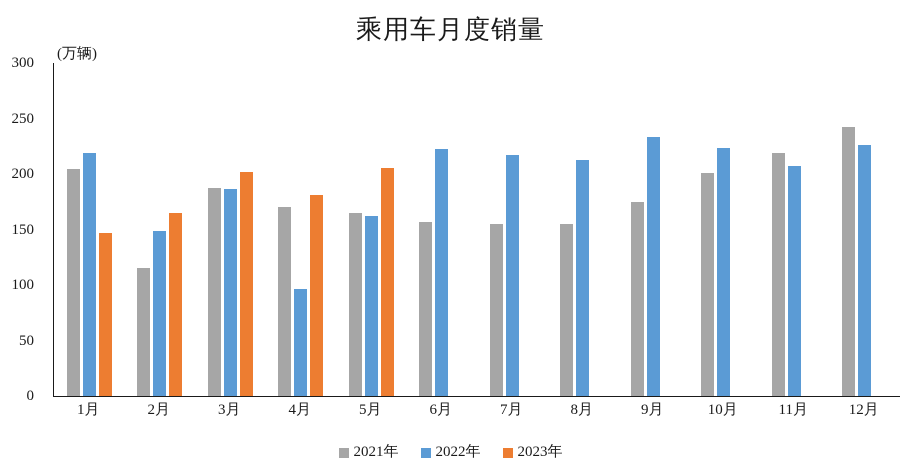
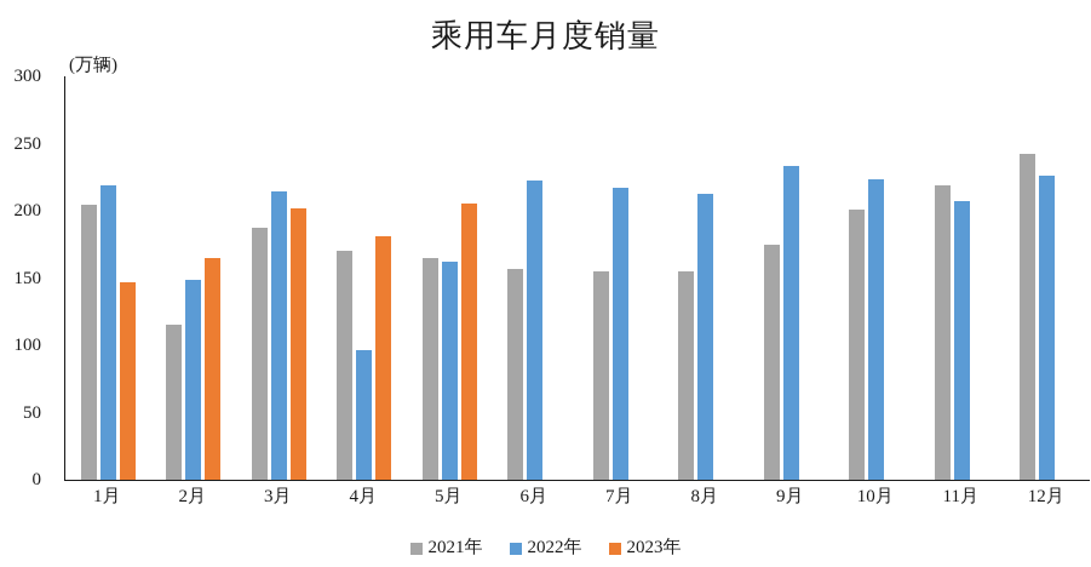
2022年/3月: 186 -> 214
